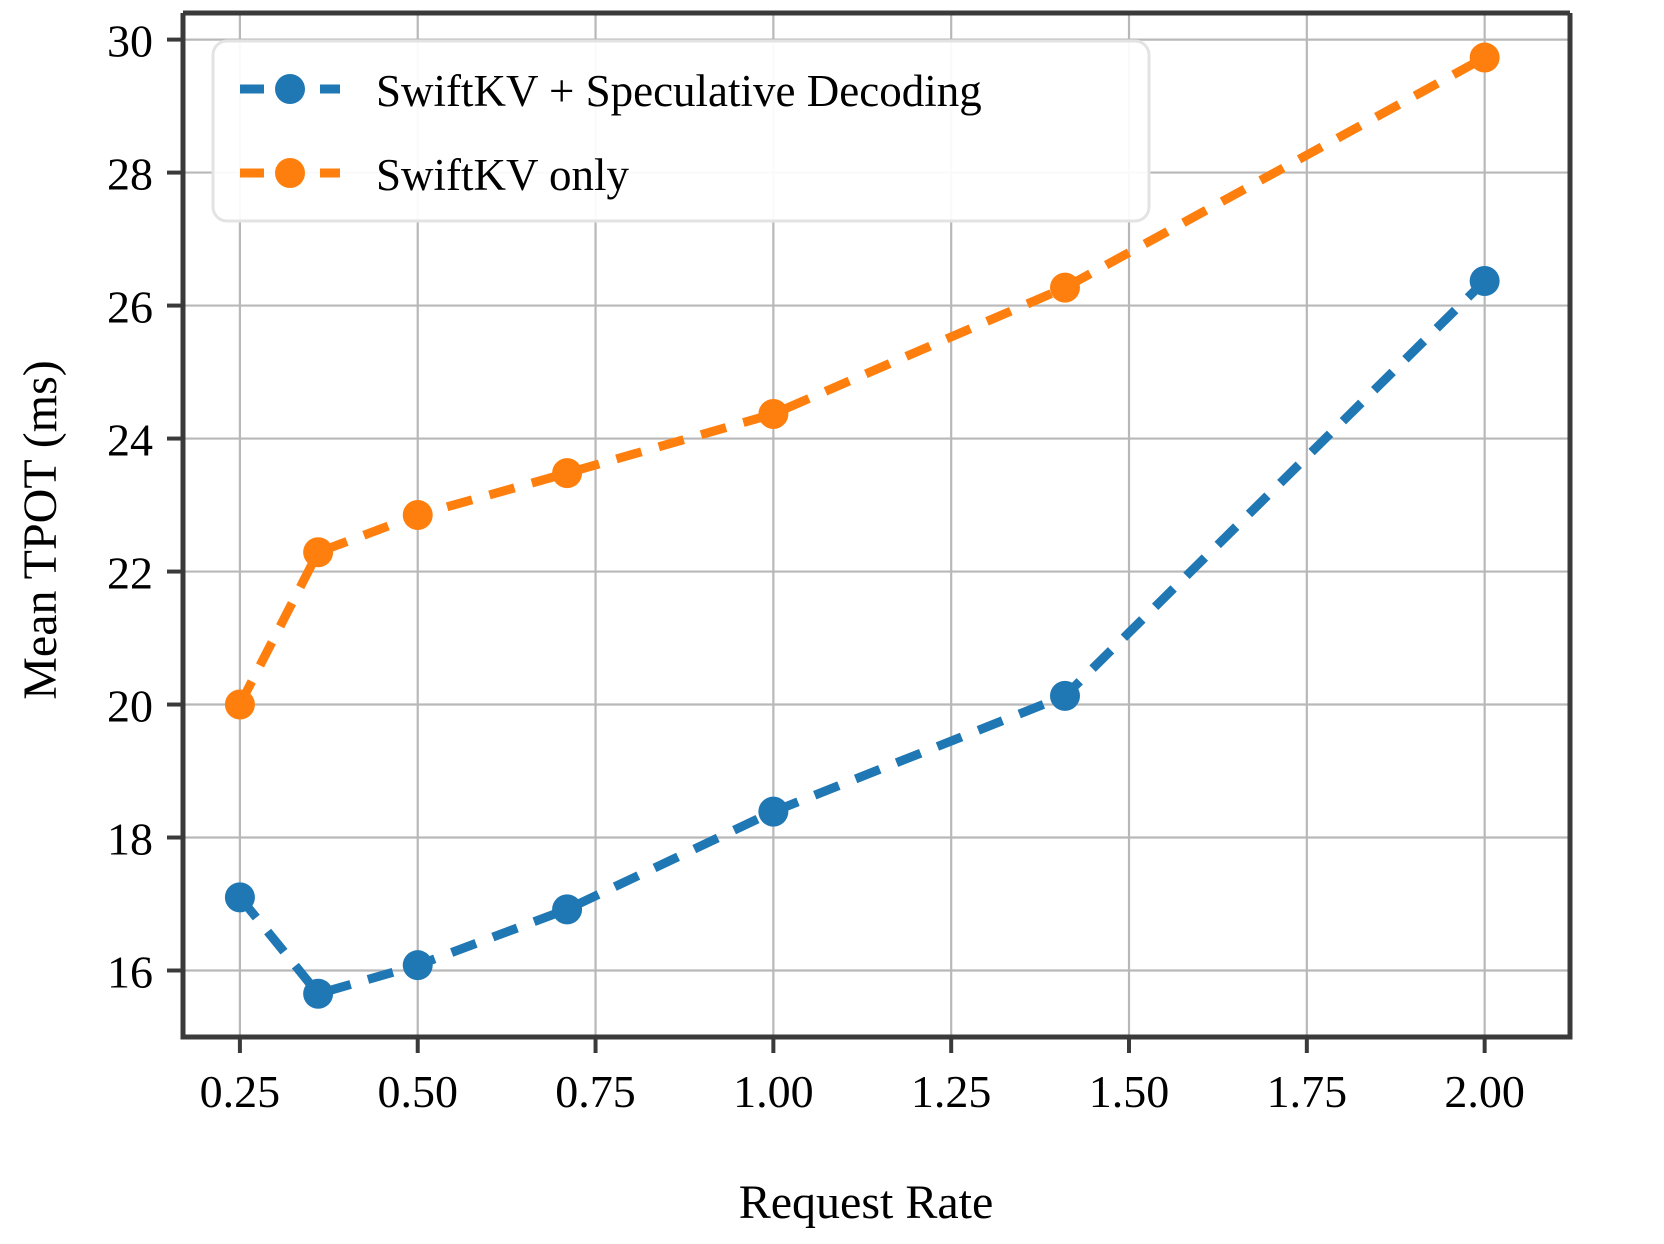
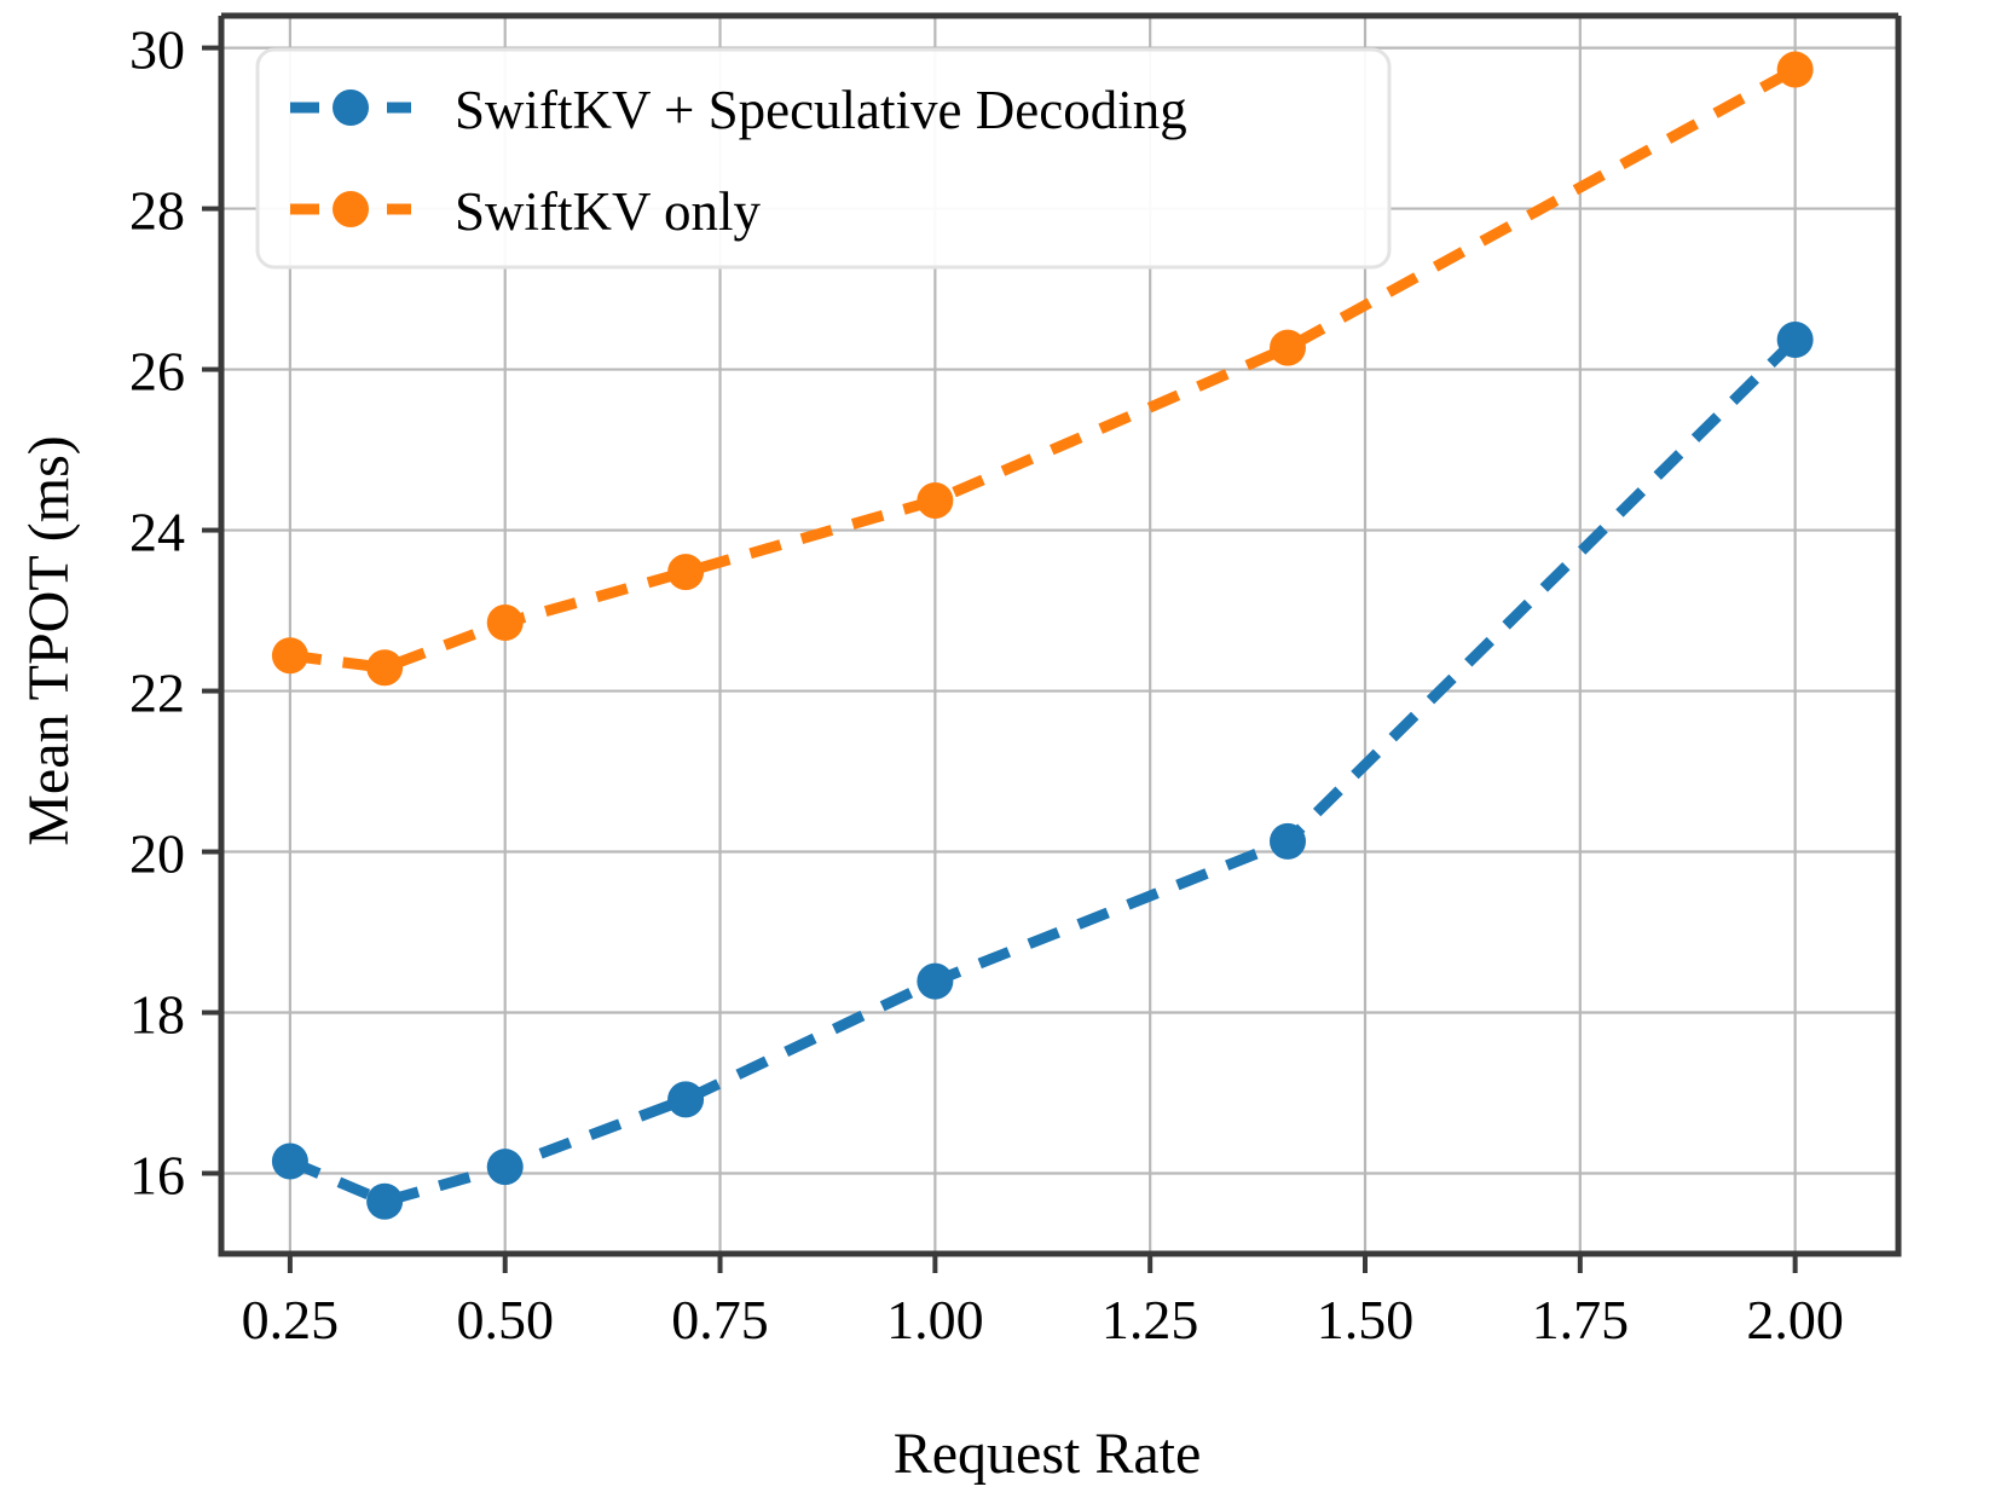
SwiftKV + Speculative Decoding/0.25: 17.1 -> 16.1
SwiftKV only/0.25: 20.0 -> 22.4
